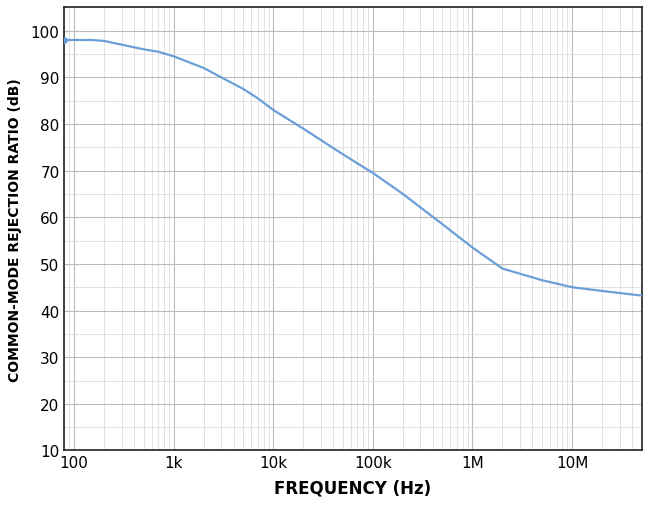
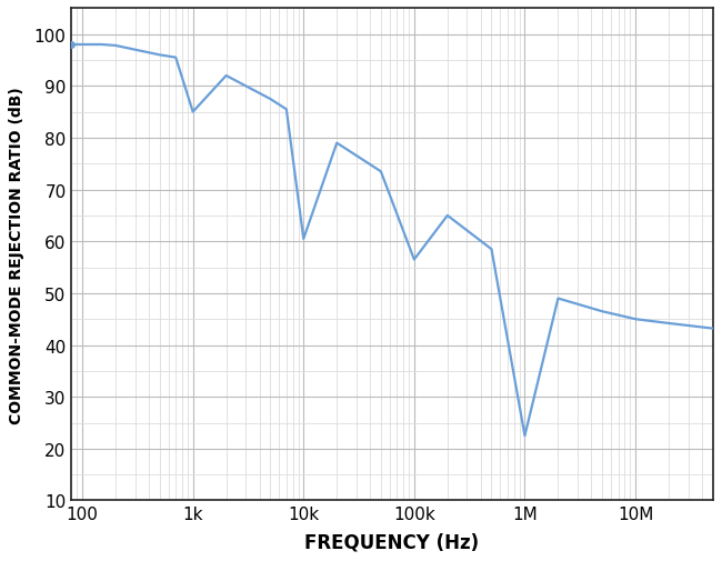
1k: 94.5 -> 85.0
10k: 83.0 -> 60.5
100k: 69.5 -> 56.5
1M: 53.5 -> 22.5
